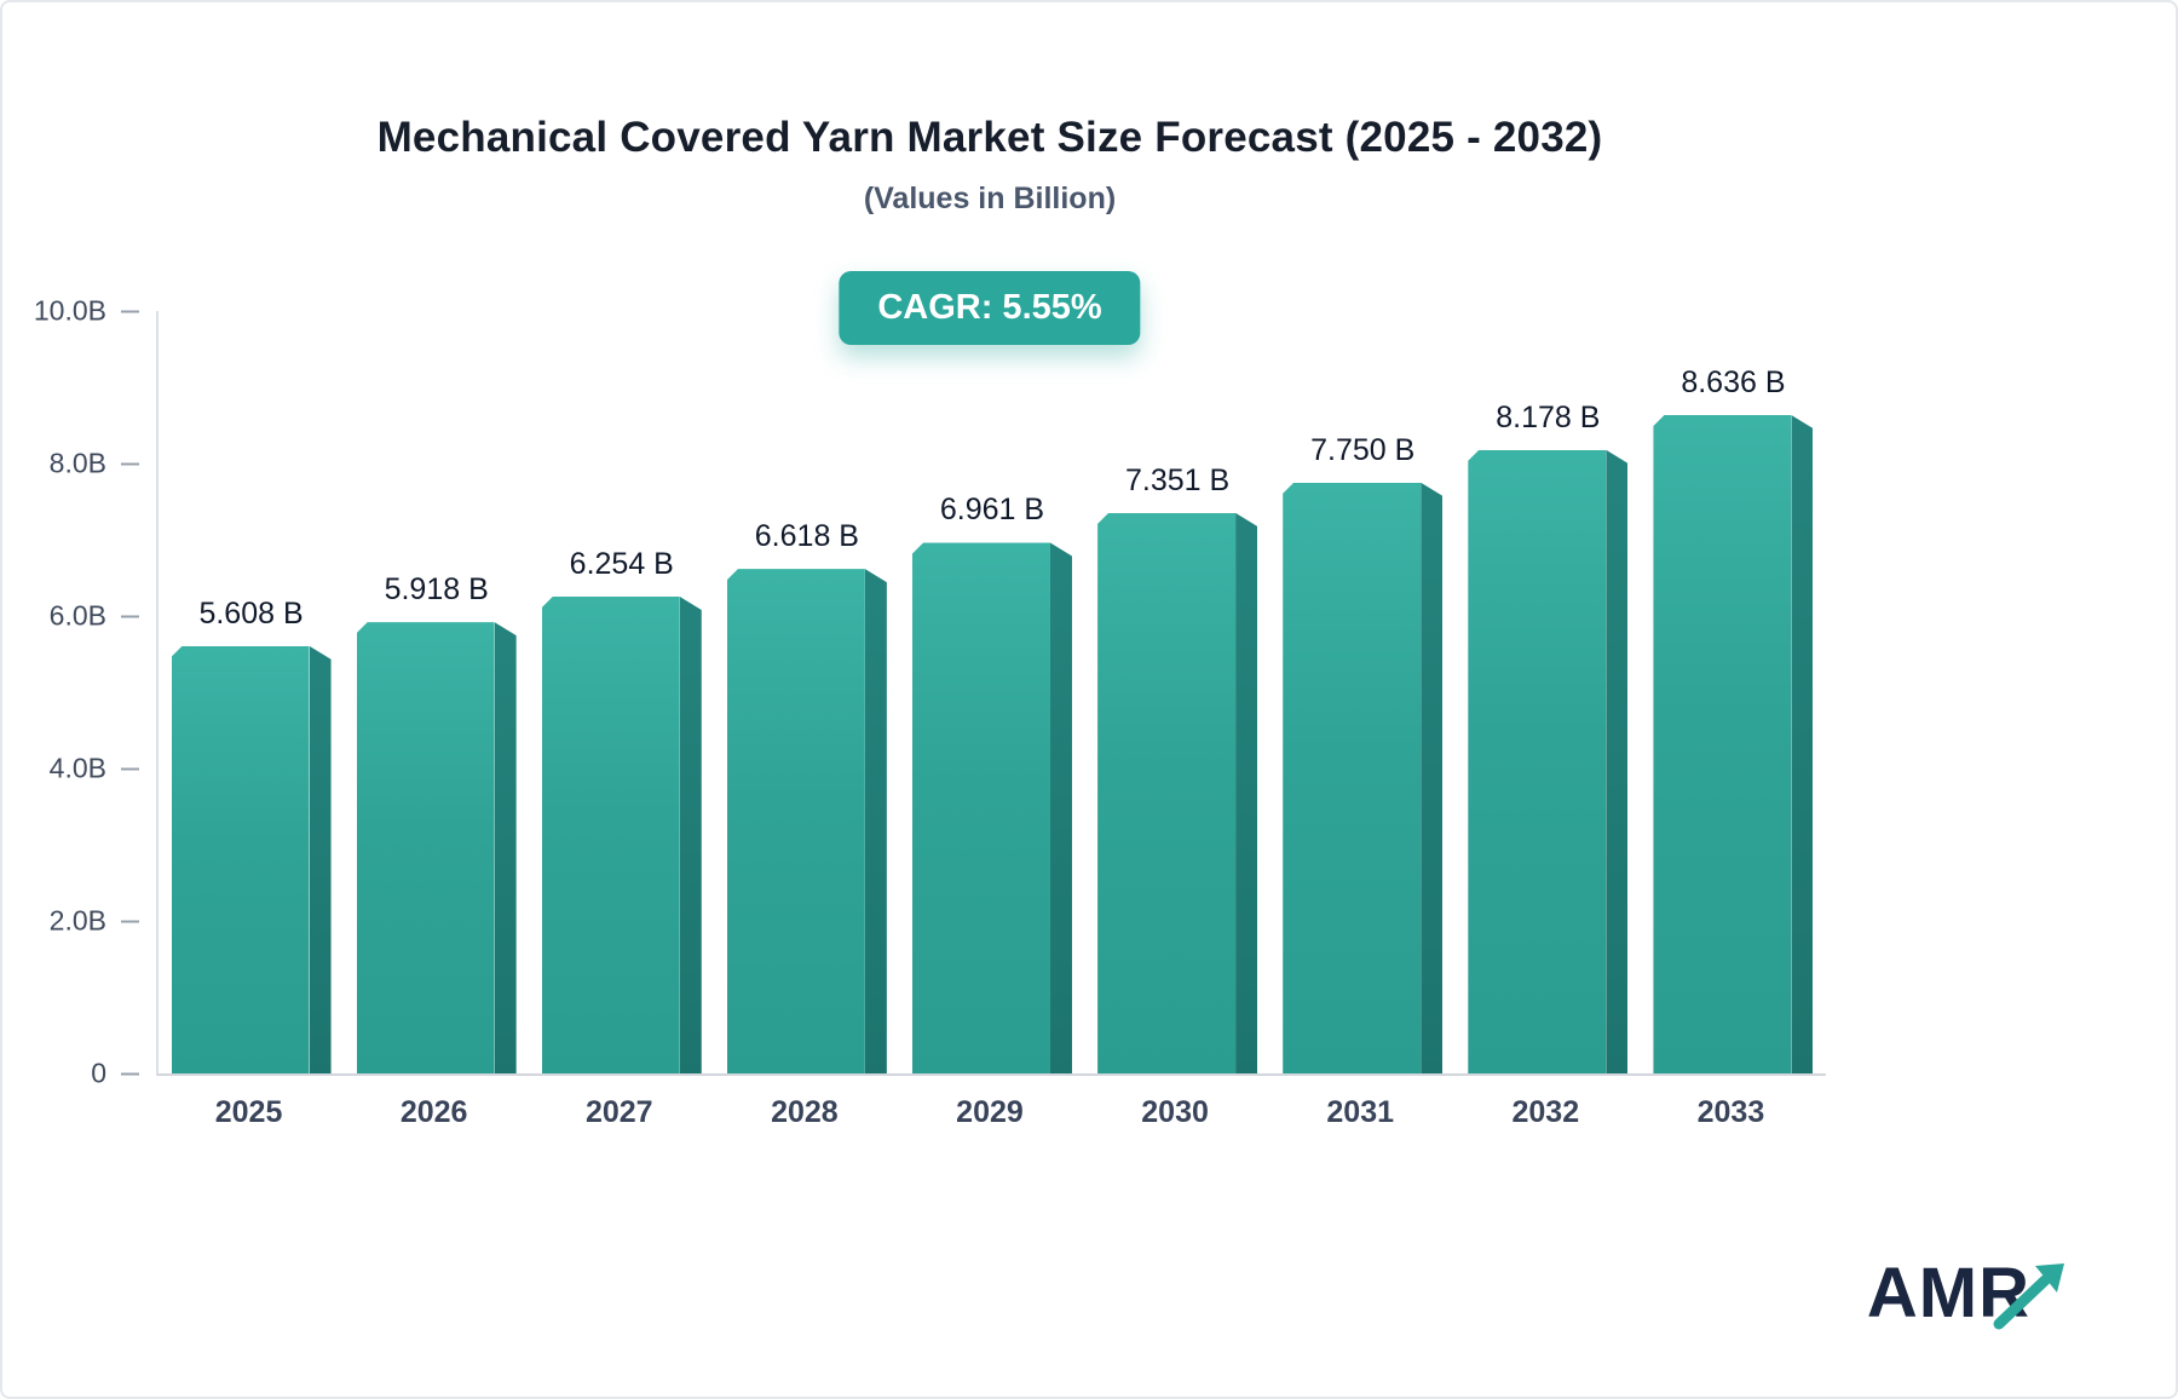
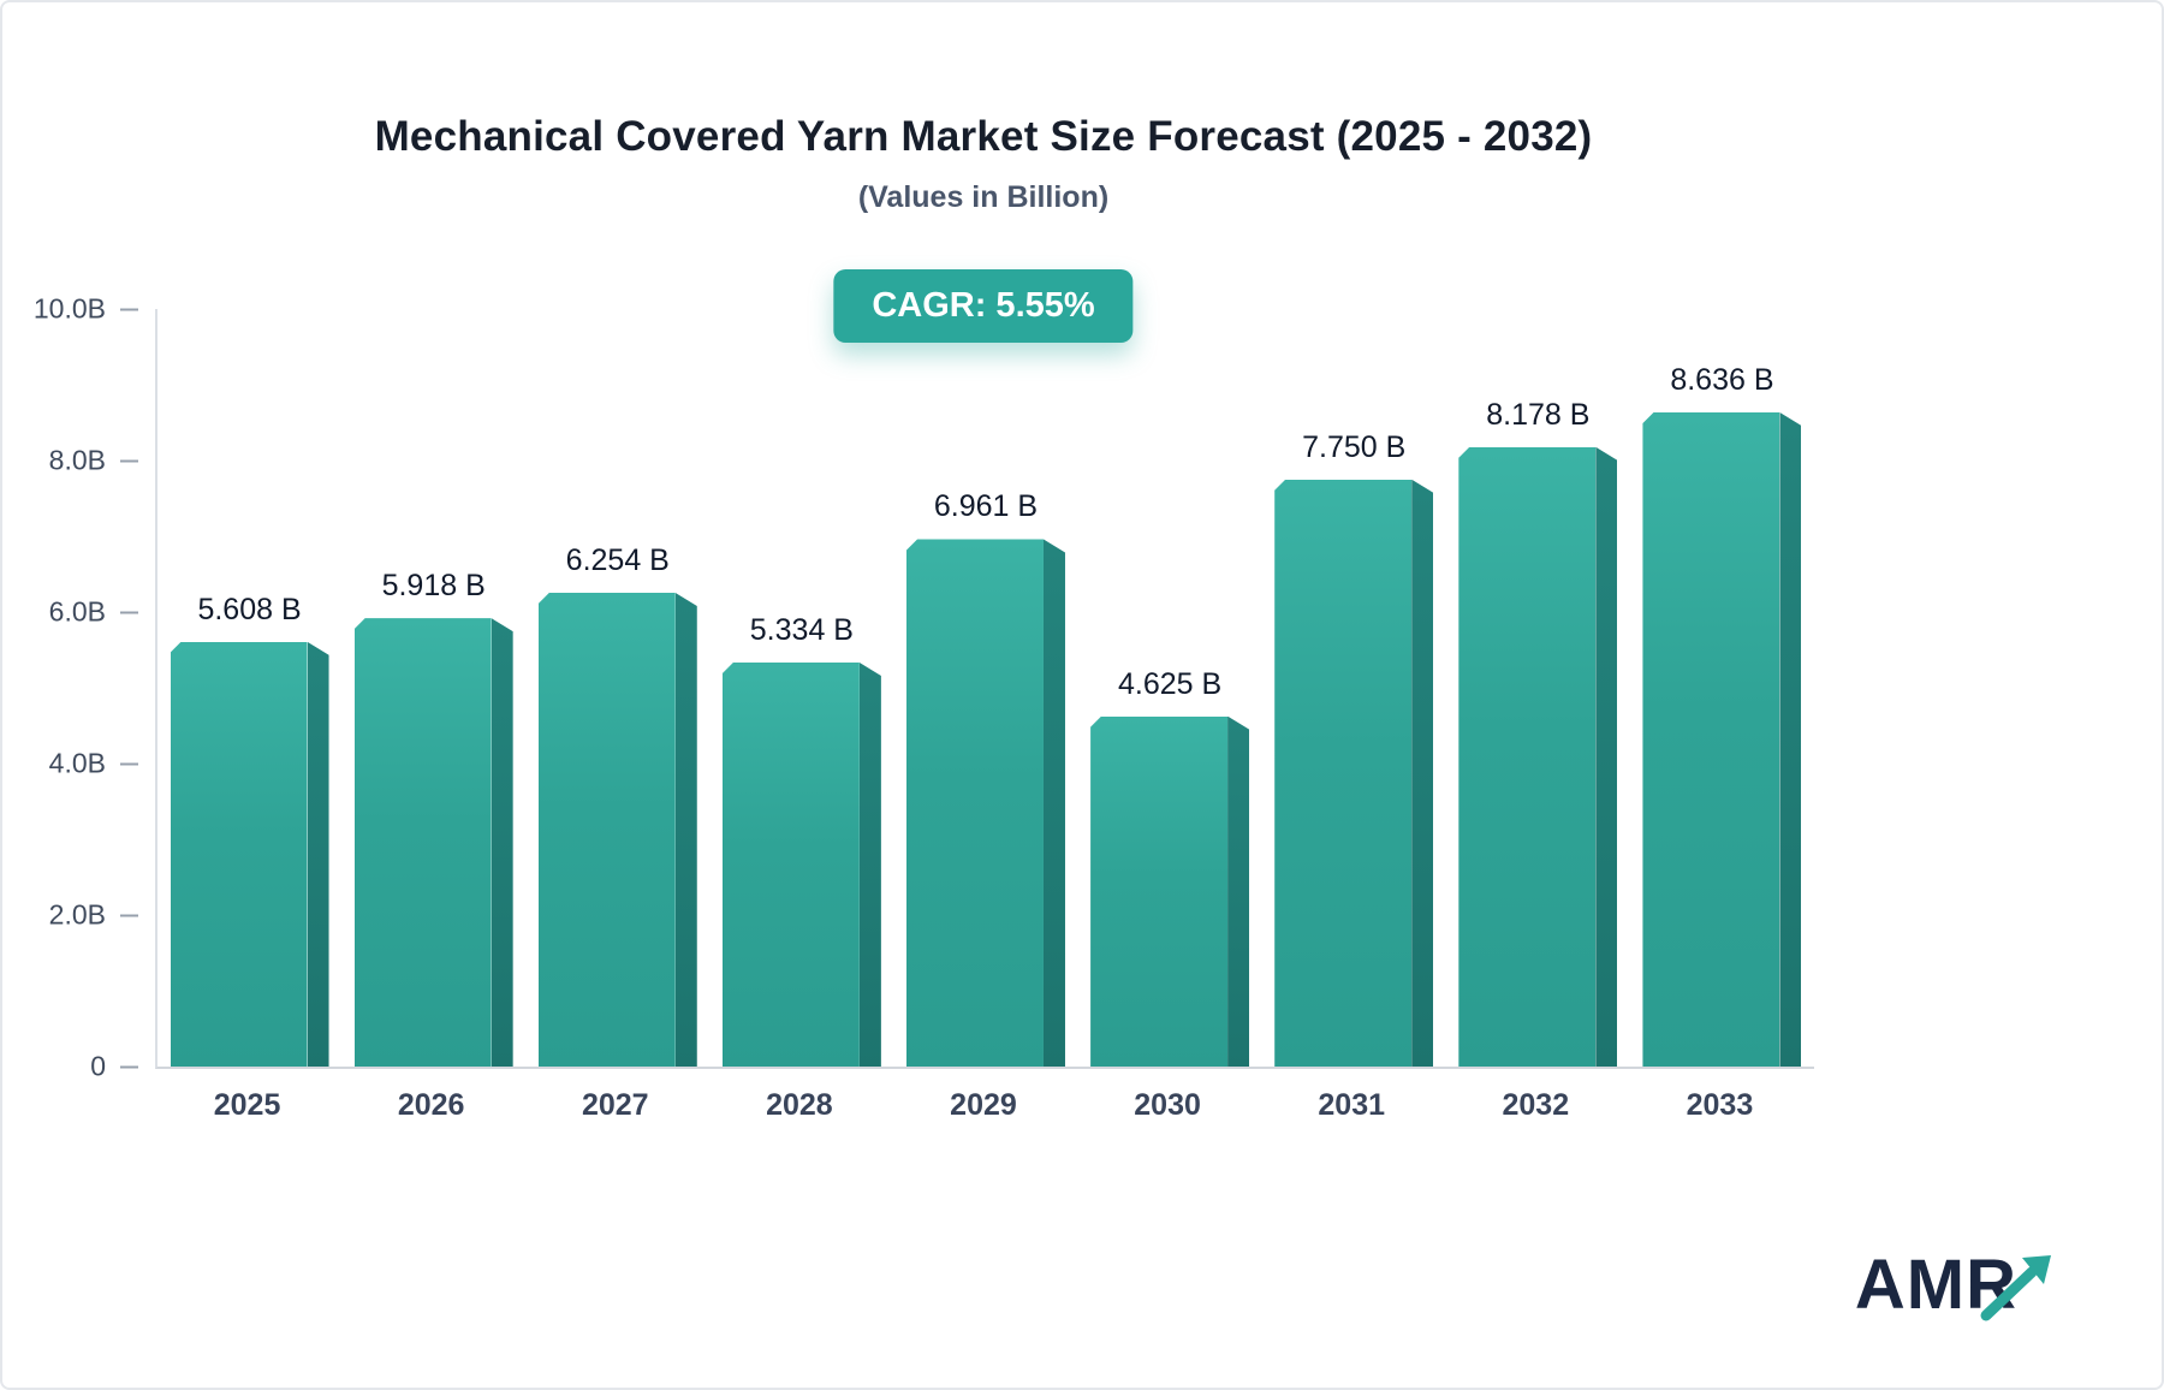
2028: 6.618 -> 5.334
2030: 7.351 -> 4.625
